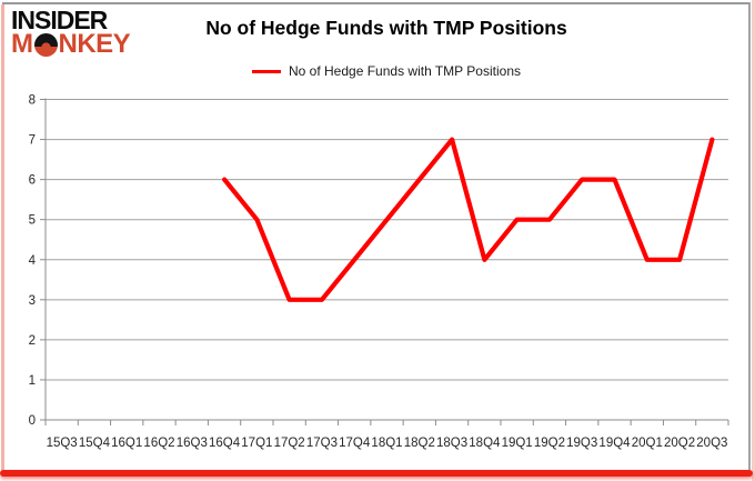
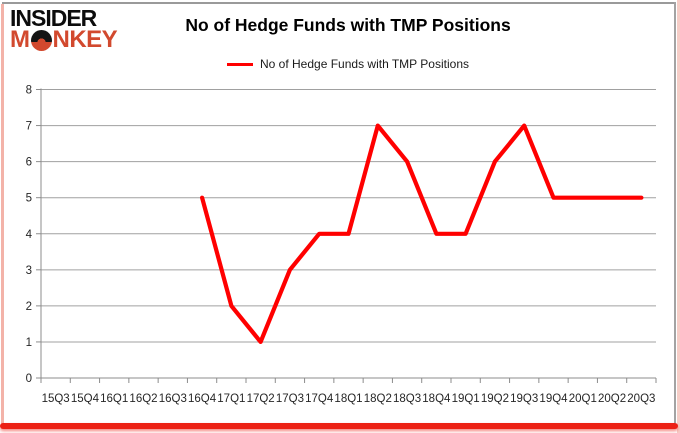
16Q4: 6 -> 5
17Q1: 5 -> 2
17Q2: 3 -> 1
18Q1: 5 -> 4
18Q2: 6 -> 7
18Q3: 7 -> 6
19Q1: 5 -> 4
19Q2: 5 -> 6
19Q3: 6 -> 7
19Q4: 6 -> 5
20Q1: 4 -> 5
20Q2: 4 -> 5
20Q3: 7 -> 5
